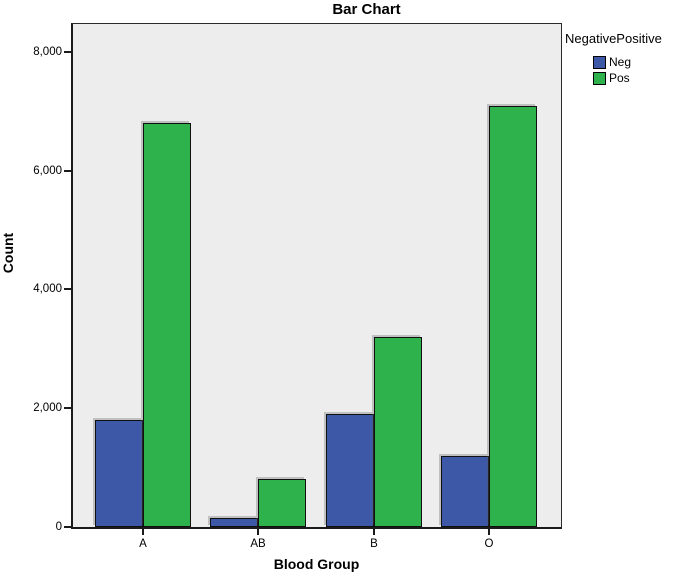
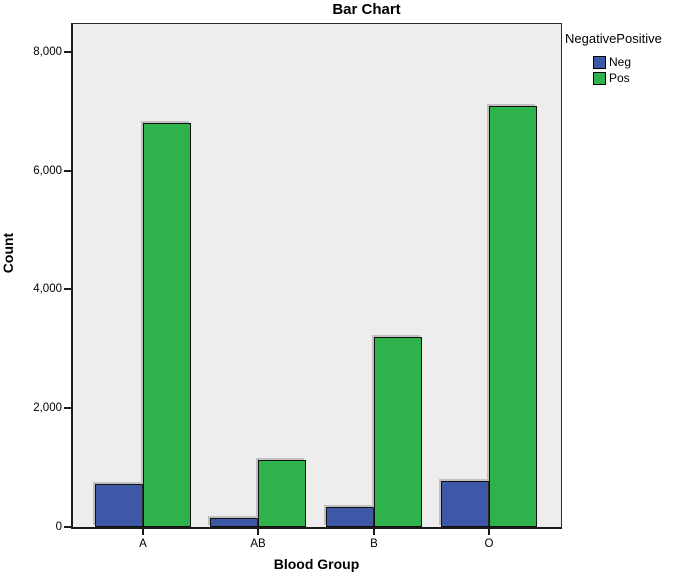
Neg/A: 1800 -> 700
Pos/AB: 800 -> 1100
Neg/B: 1900 -> 300
Neg/O: 1200 -> 800
